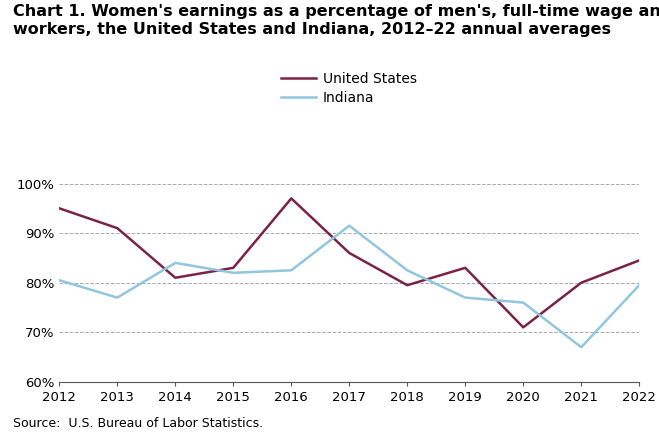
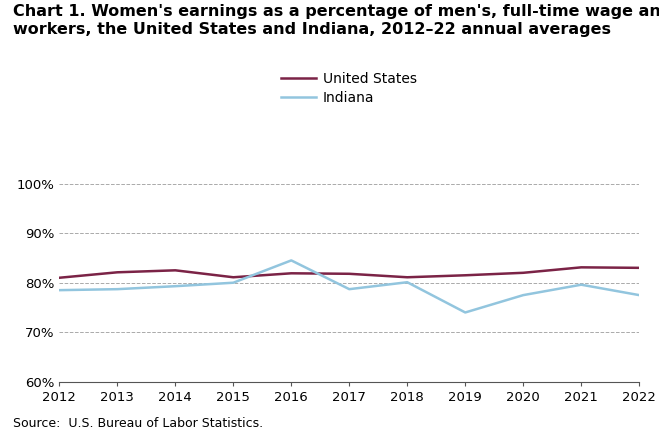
United States/2012: 95.0% -> 81.0%
Indiana/2012: 80.5% -> 78.5%
United States/2013: 91.0% -> 82.1%
Indiana/2013: 77.0% -> 78.7%
United States/2014: 81.0% -> 82.5%
Indiana/2014: 84.0% -> 79.3%
United States/2015: 83.0% -> 81.1%
Indiana/2015: 82.0% -> 80.0%
United States/2016: 97.0% -> 81.9%
Indiana/2016: 82.5% -> 84.5%
United States/2017: 86.0% -> 81.8%
Indiana/2017: 91.5% -> 78.7%
United States/2018: 79.5% -> 81.1%
Indiana/2018: 82.5% -> 80.1%
United States/2019: 83.0% -> 81.5%
Indiana/2019: 77.0% -> 74.0%
United States/2020: 71.0% -> 82.0%
Indiana/2020: 76.0% -> 77.5%
United States/2021: 80.0% -> 83.1%
Indiana/2021: 67.0% -> 79.6%
United States/2022: 84.5% -> 83.0%
Indiana/2022: 79.5% -> 77.5%
